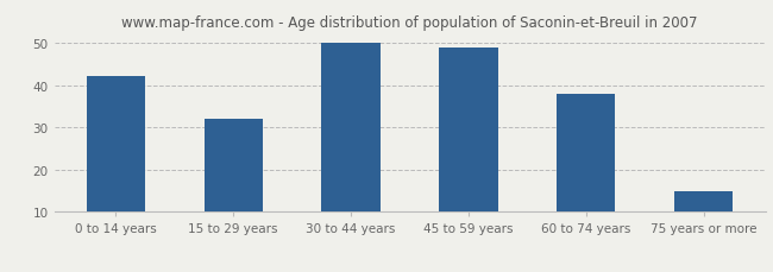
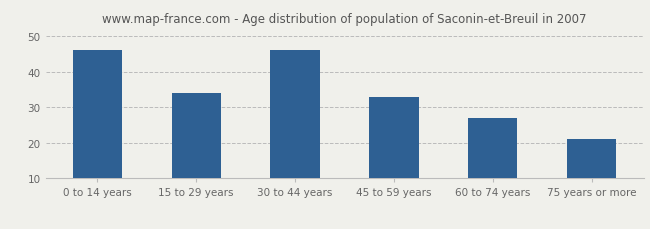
0 to 14 years: 42 -> 46
15 to 29 years: 32 -> 34
30 to 44 years: 50 -> 46
45 to 59 years: 49 -> 33
60 to 74 years: 38 -> 27
75 years or more: 15 -> 21
